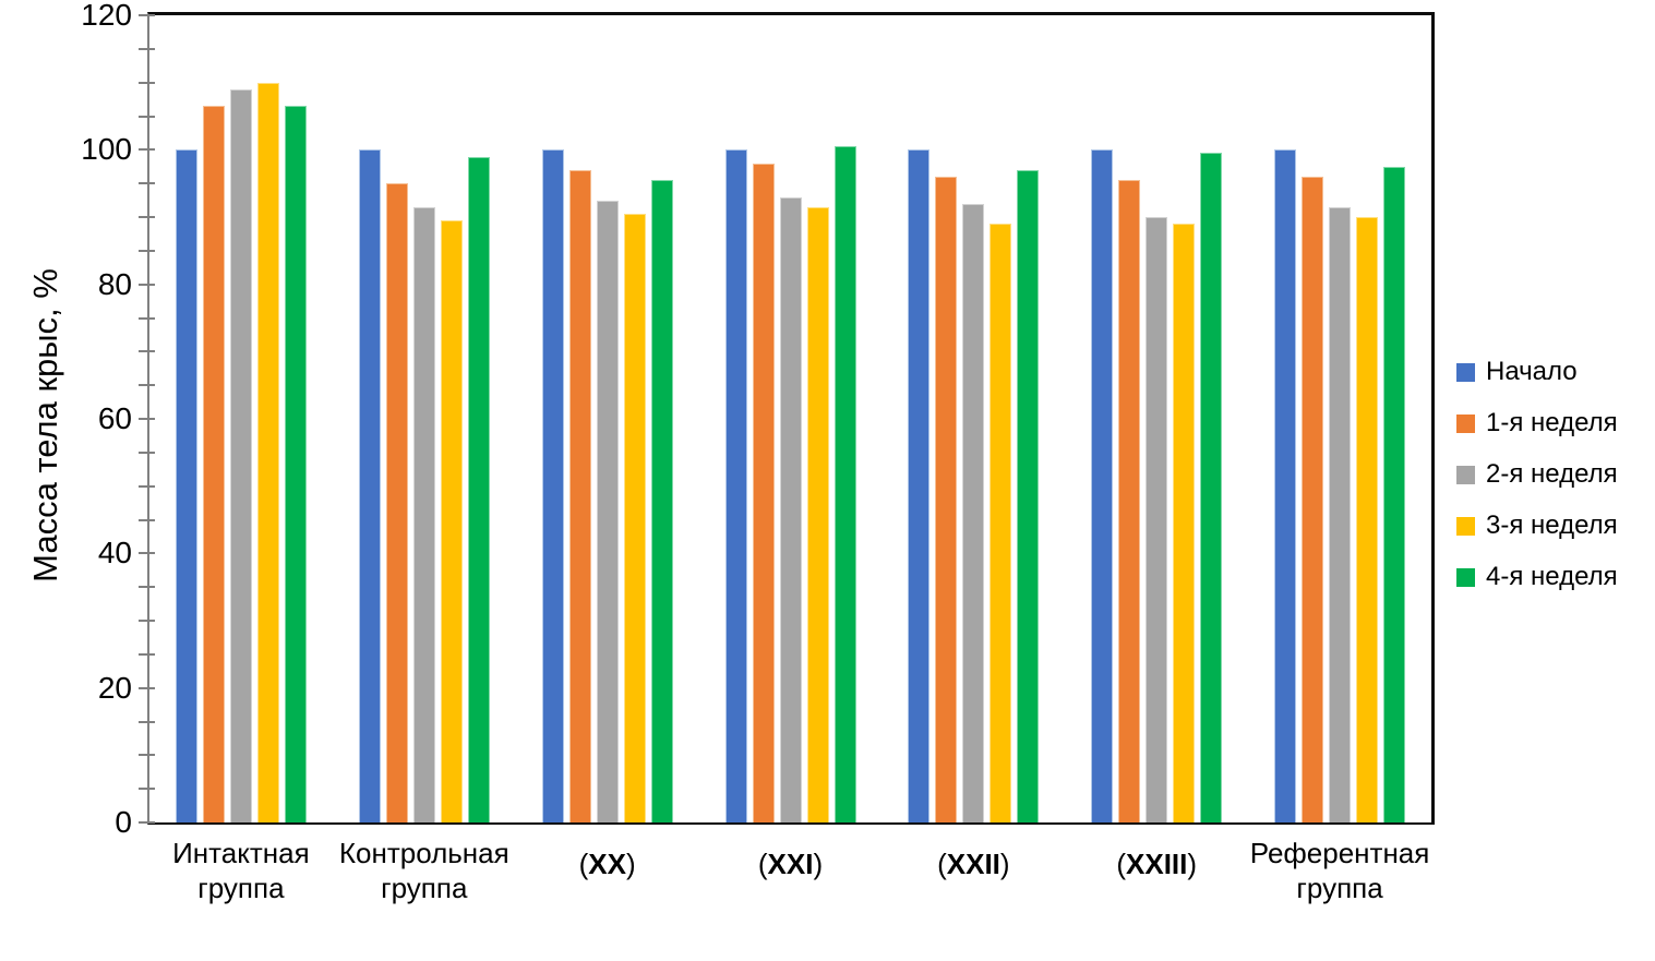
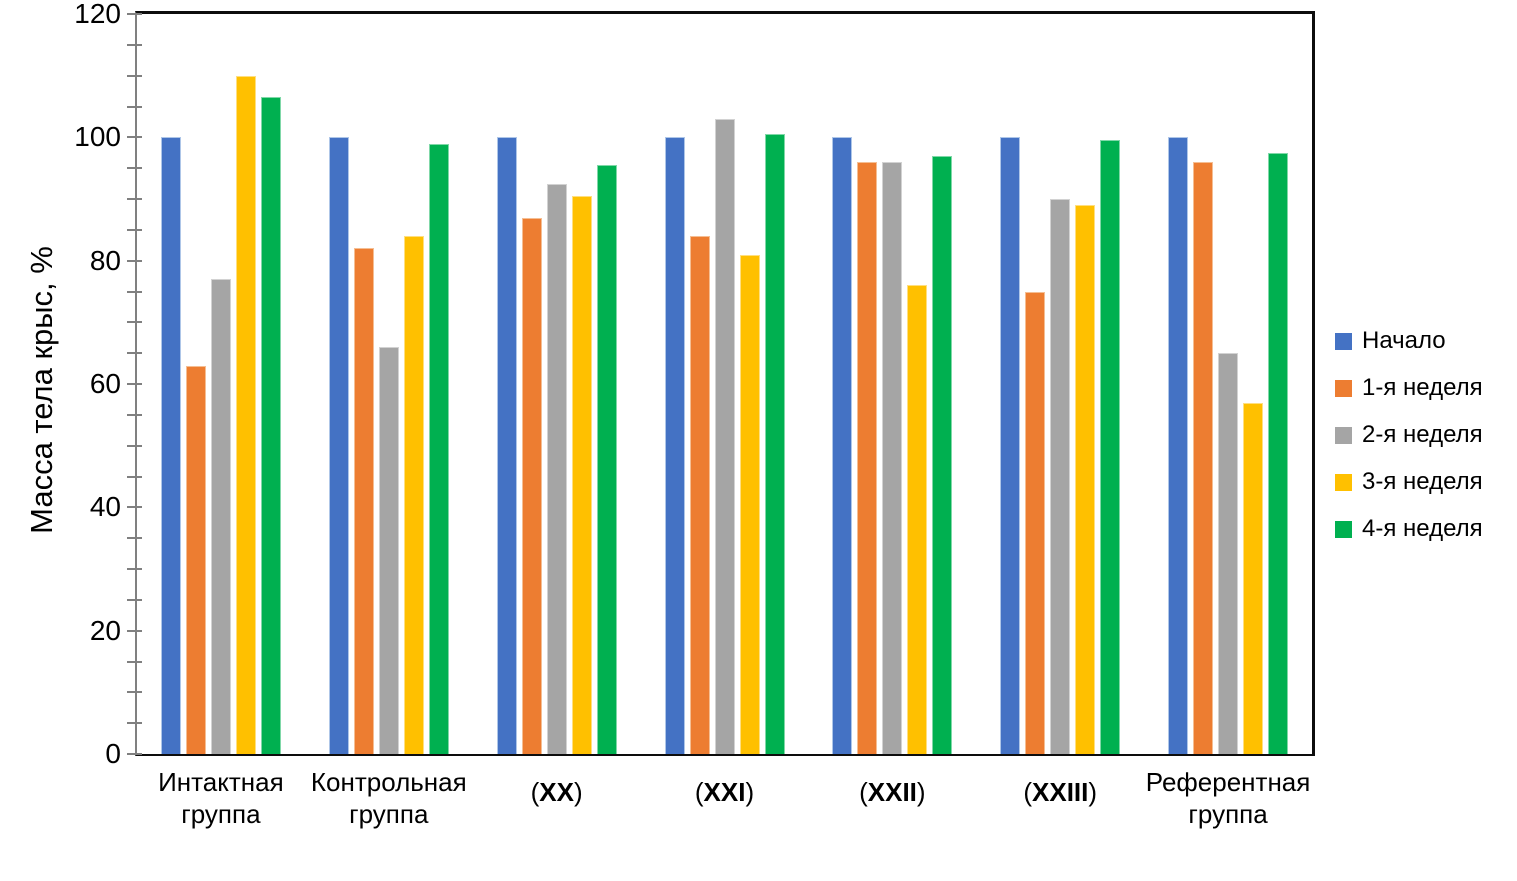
1-я неделя/Интактная группа: 106 -> 63
2-я неделя/Интактная группа: 109 -> 77
1-я неделя/Контрольная группа: 95 -> 82
2-я неделя/Контрольная группа: 92 -> 66
3-я неделя/Контрольная группа: 90 -> 84
1-я неделя/(XX): 97 -> 87
1-я неделя/(XXI): 98 -> 84
2-я неделя/(XXI): 93 -> 103
3-я неделя/(XXI): 92 -> 81
2-я неделя/(XXII): 92 -> 96
3-я неделя/(XXII): 89 -> 76
1-я неделя/(XXIII): 96 -> 75
2-я неделя/Референтная группа: 92 -> 65
3-я неделя/Референтная группа: 90 -> 57
